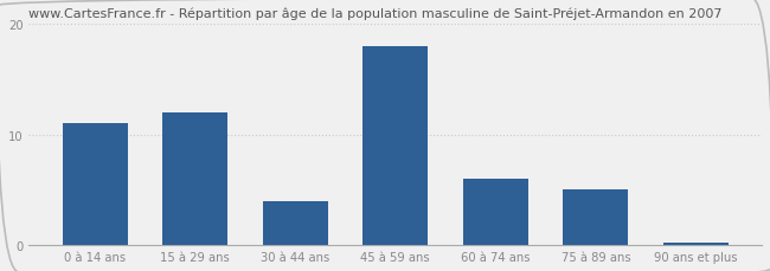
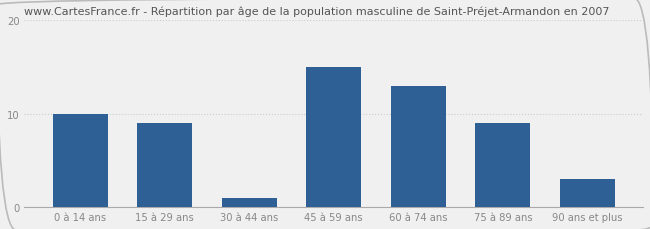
0 à 14 ans: 11.0 -> 10.0
15 à 29 ans: 12.0 -> 9.0
30 à 44 ans: 4.0 -> 1.0
45 à 59 ans: 18.0 -> 15.0
60 à 74 ans: 6.0 -> 13.0
75 à 89 ans: 5.0 -> 9.0
90 ans et plus: 0.2 -> 3.0
